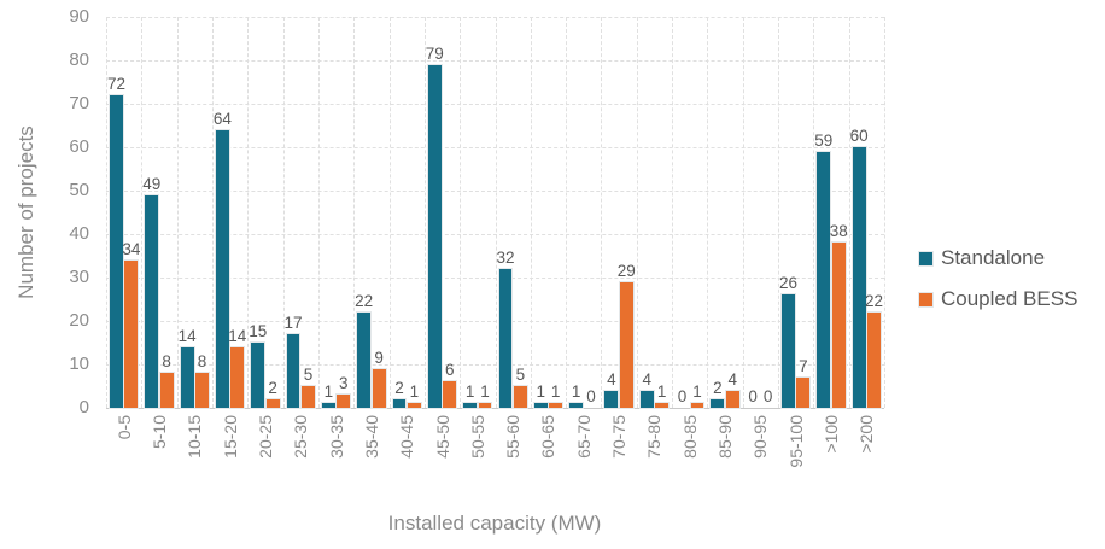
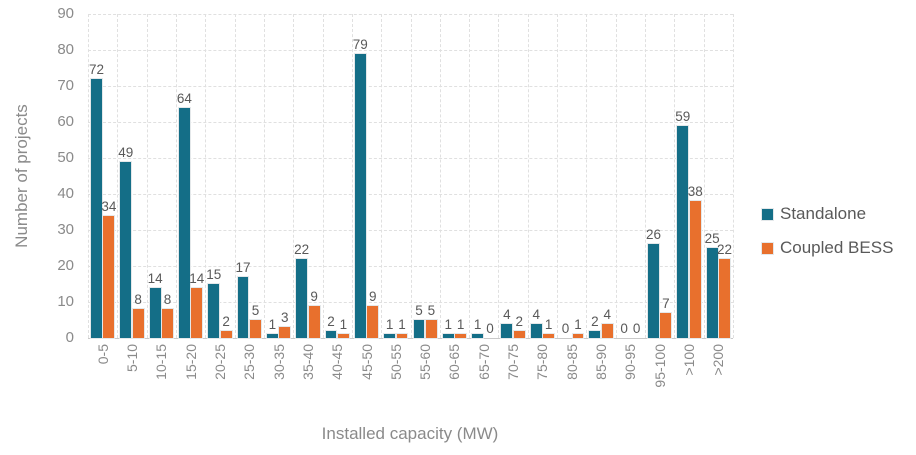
Coupled BESS/45-50: 6 -> 9
Standalone/55-60: 32 -> 5
Coupled BESS/70-75: 29 -> 2
Standalone/>200: 60 -> 25
